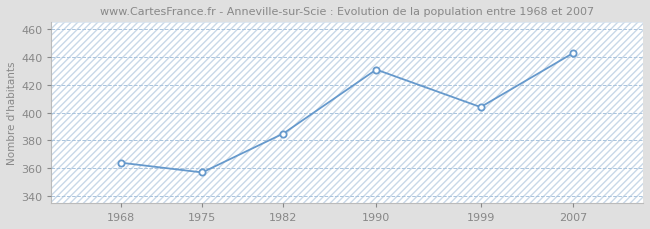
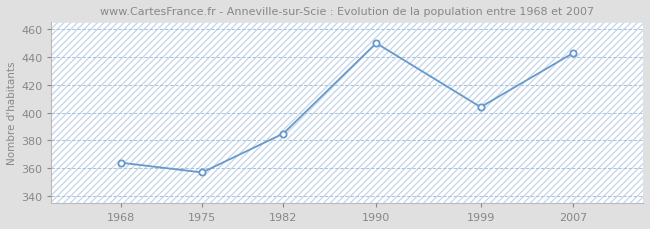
1990: 431 -> 450
